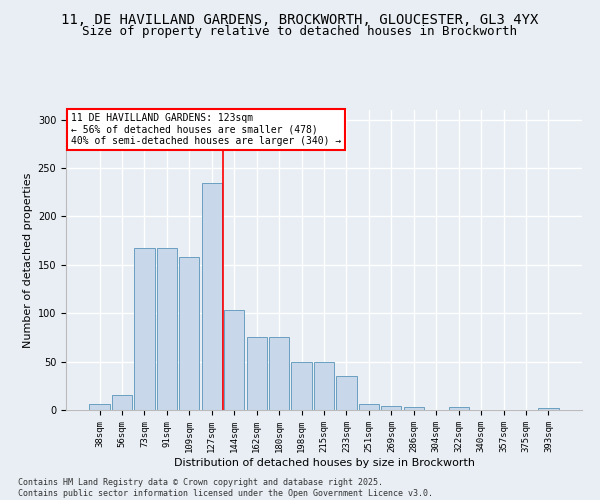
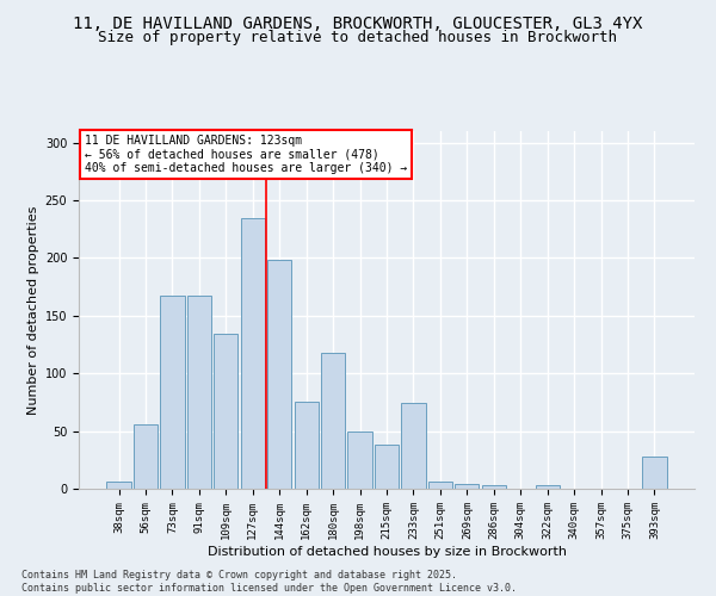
56sqm: 16 -> 56
109sqm: 158 -> 134
144sqm: 103 -> 198
180sqm: 75 -> 118
215sqm: 50 -> 38
233sqm: 35 -> 74
393sqm: 2 -> 28
